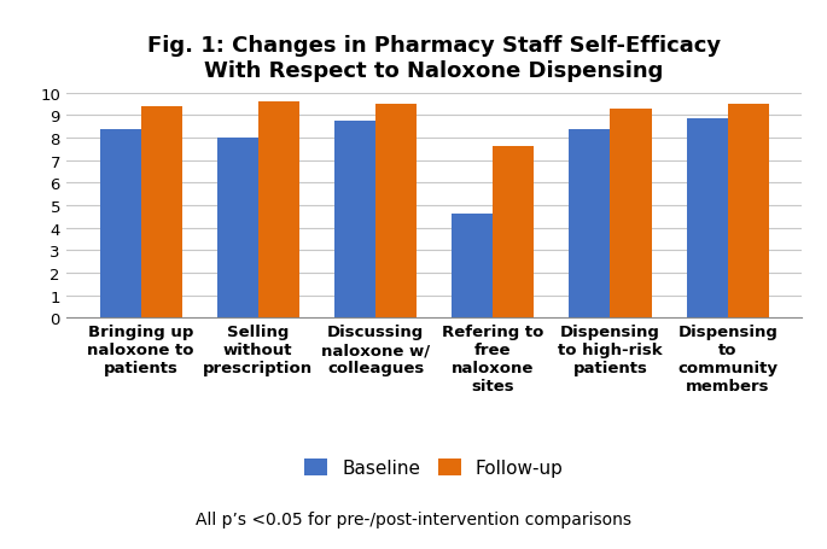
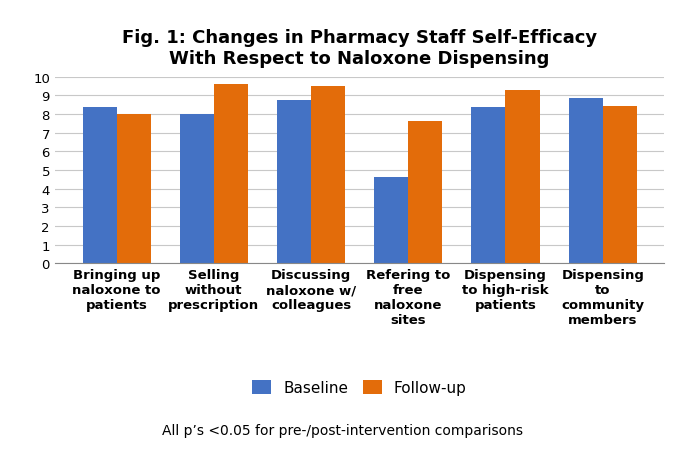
Follow-up/Bringing up naloxone to patients: 9.4 -> 8.0
Follow-up/Dispensing to community members: 9.5 -> 8.4
